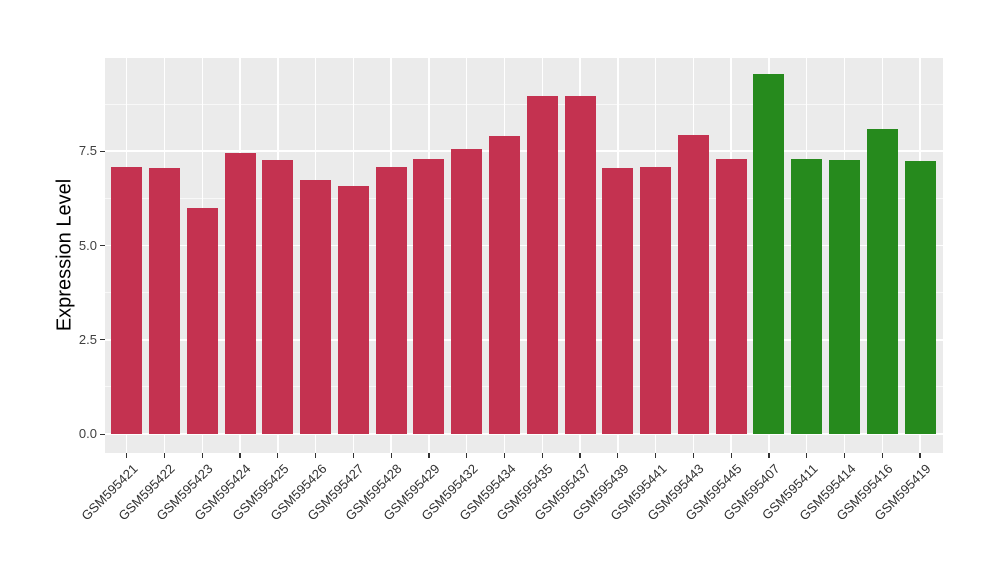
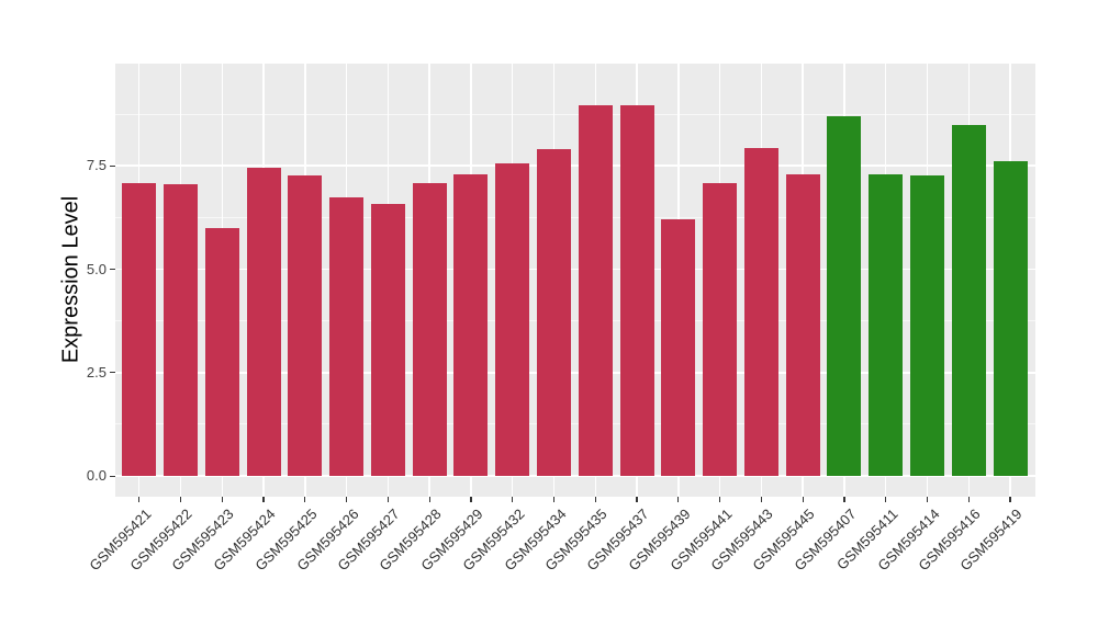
GSM595439: 7.0 -> 6.2
GSM595407: 9.6 -> 8.7
GSM595416: 8.1 -> 8.5
GSM595419: 7.2 -> 7.6
